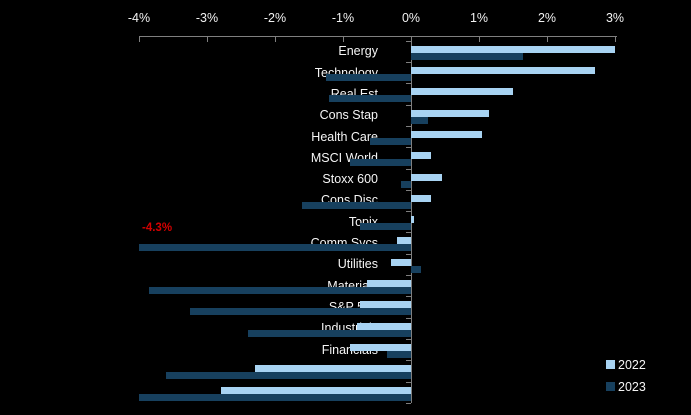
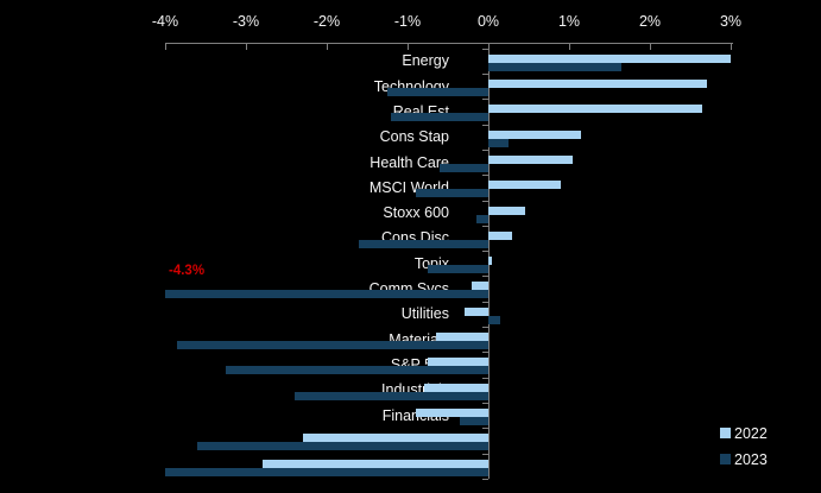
2022/Real Est: 1.5% -> 2.6%
2022/MSCI World: 0.3% -> 0.9%
